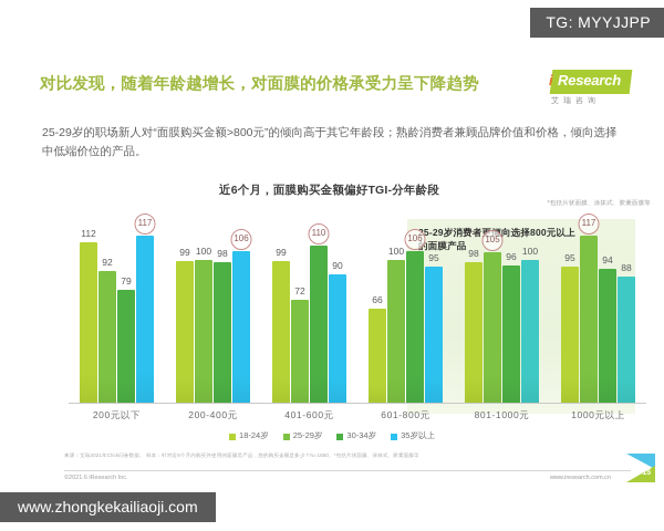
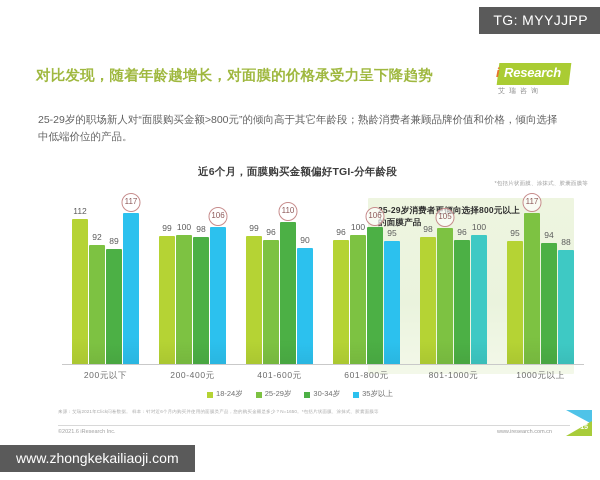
30-34岁/200元以下: 79 -> 89
25-29岁/401-600元: 72 -> 96
18-24岁/601-800元: 66 -> 96
